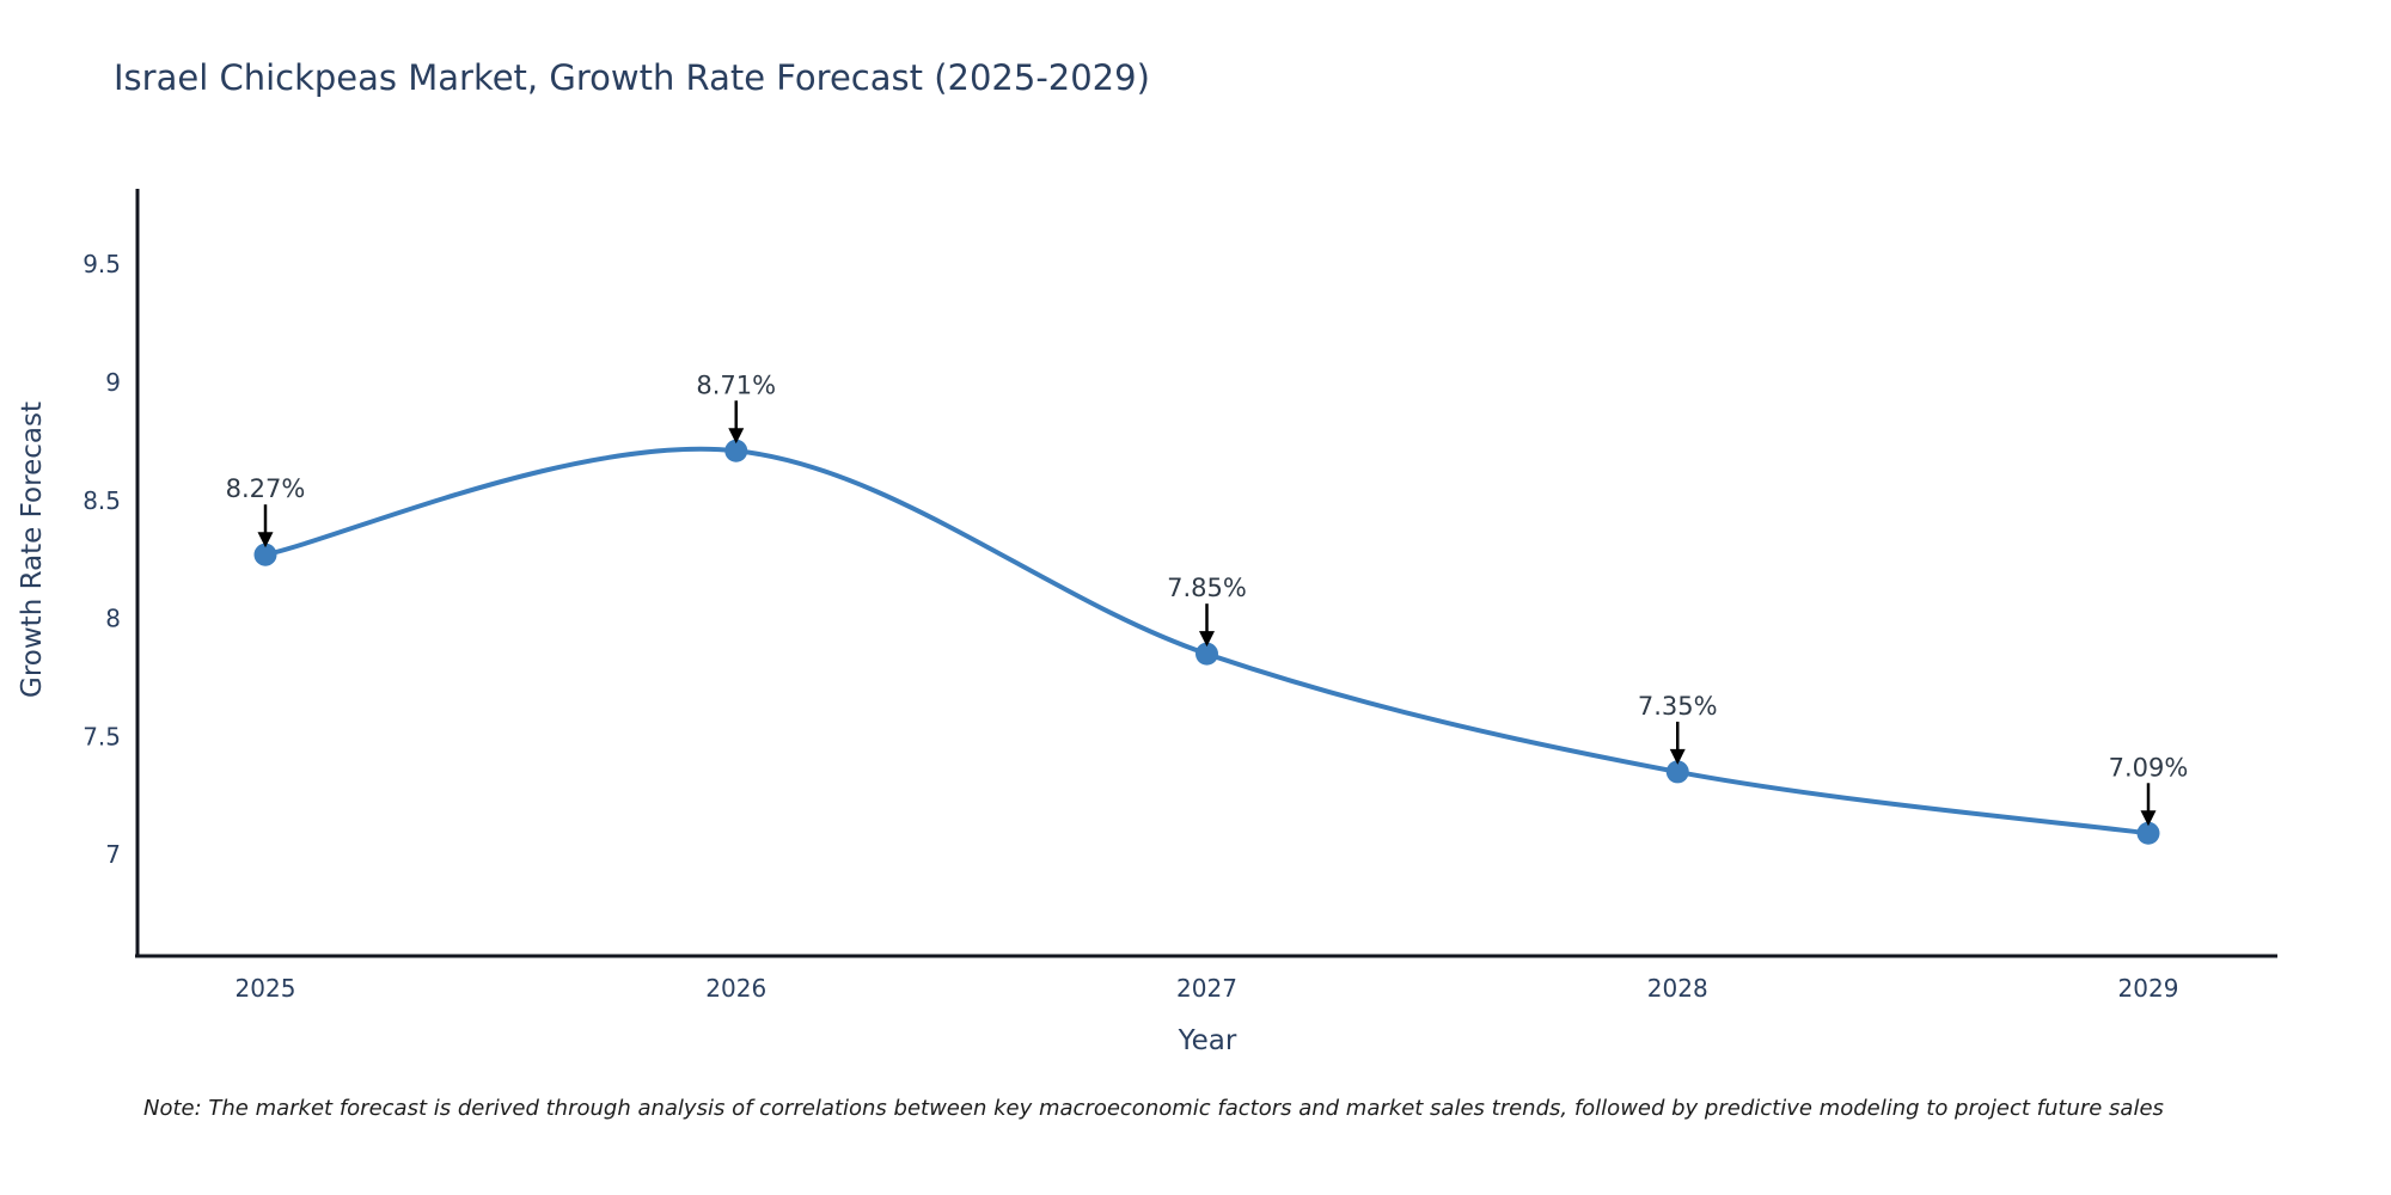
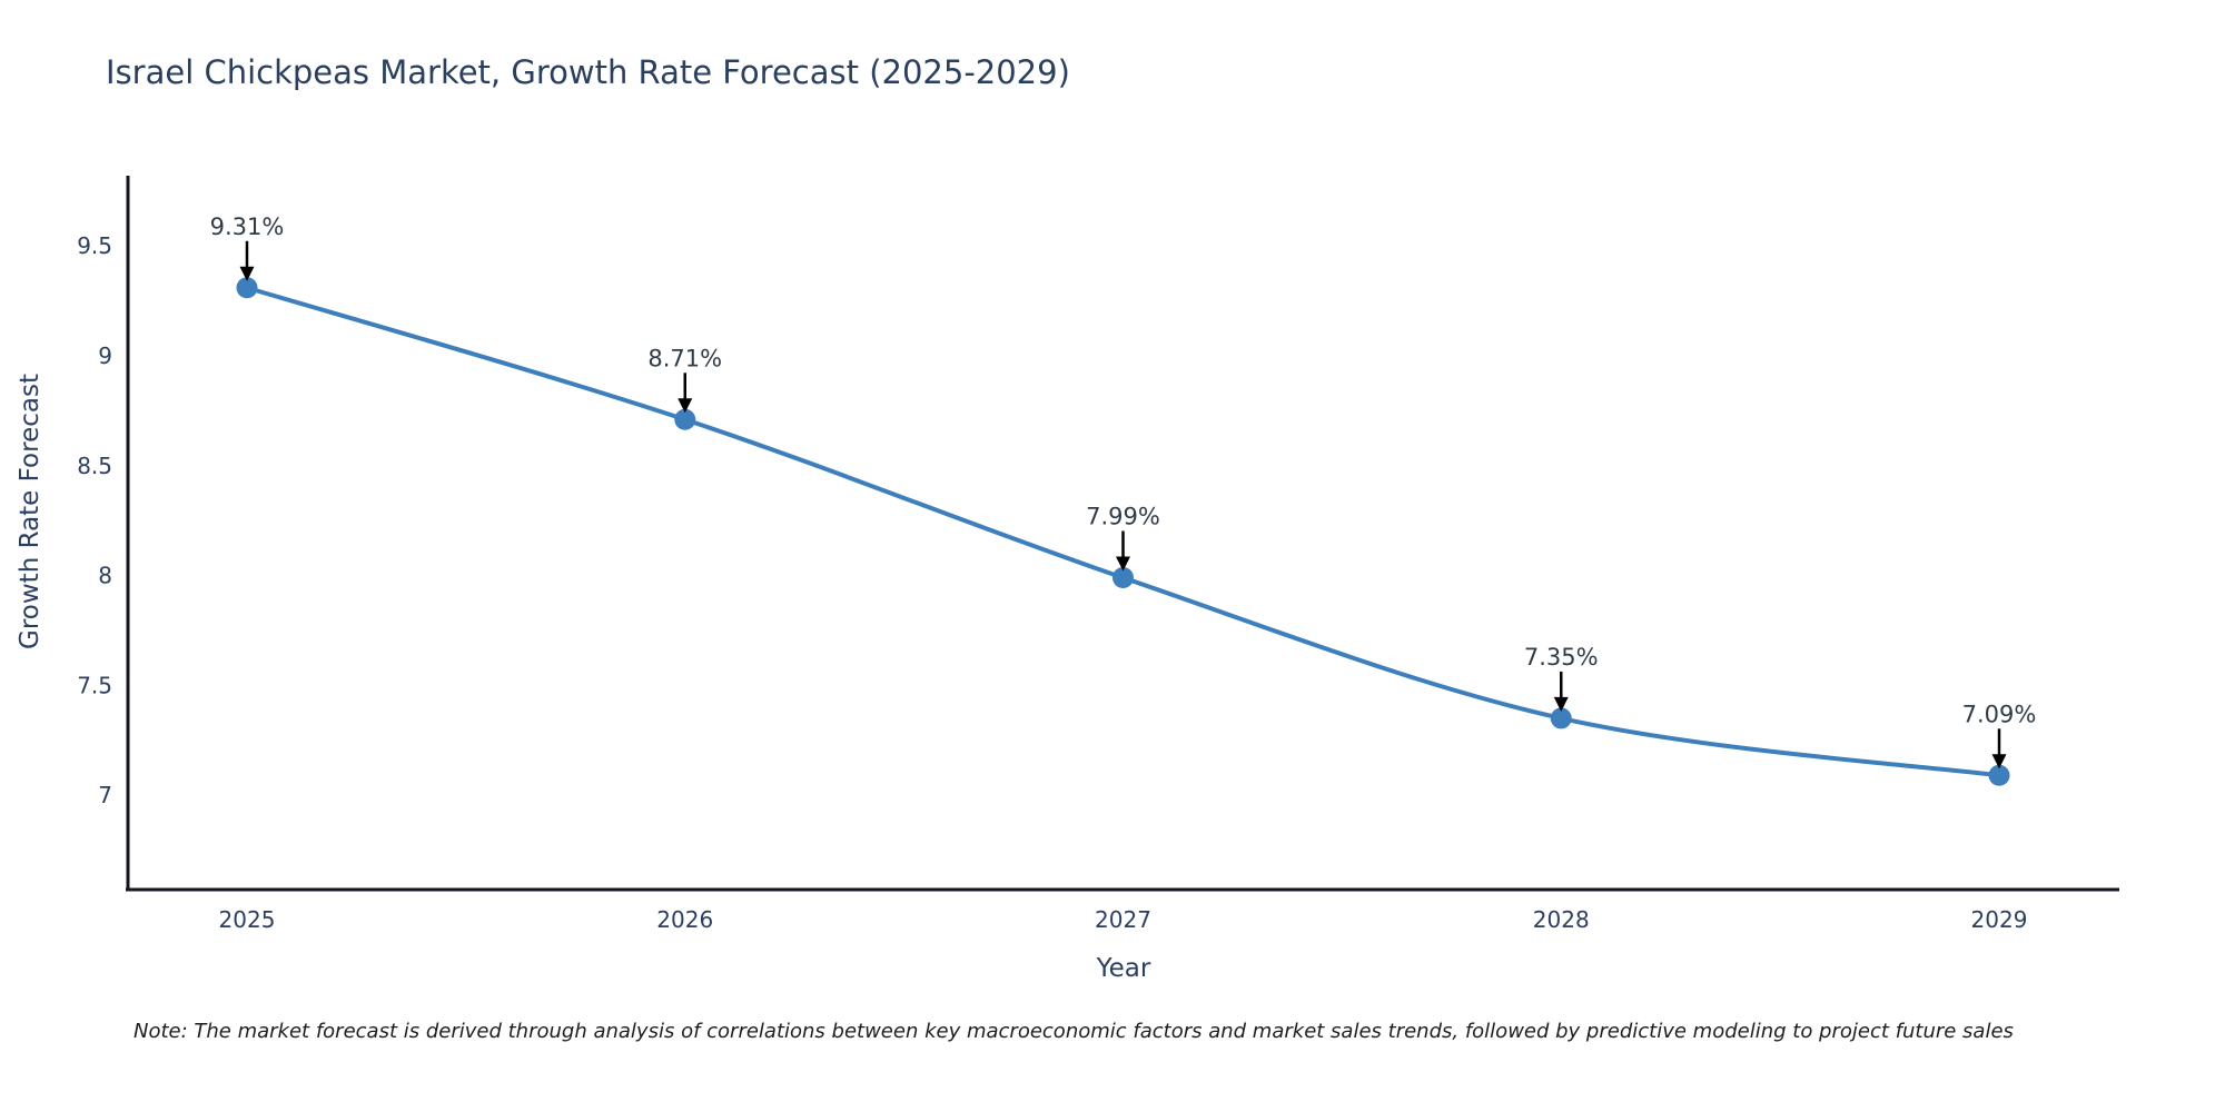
2025: 8.27% -> 9.31%
2027: 7.85% -> 7.99%
